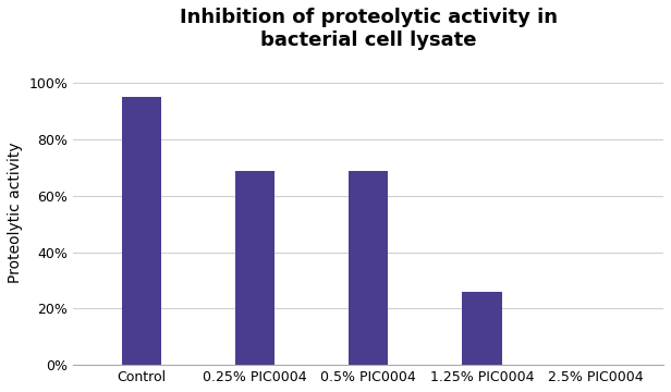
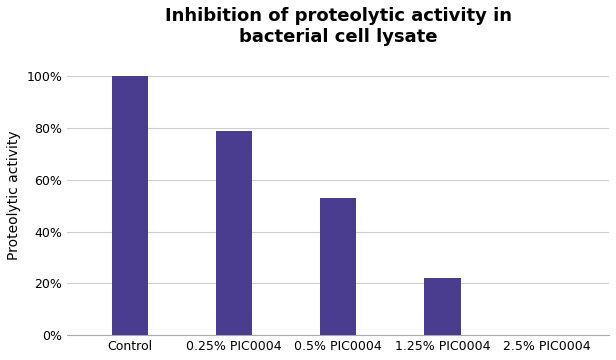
Control: 95% -> 100%
0.25% PIC0004: 69% -> 79%
0.5% PIC0004: 69% -> 53%
1.25% PIC0004: 26% -> 22%
